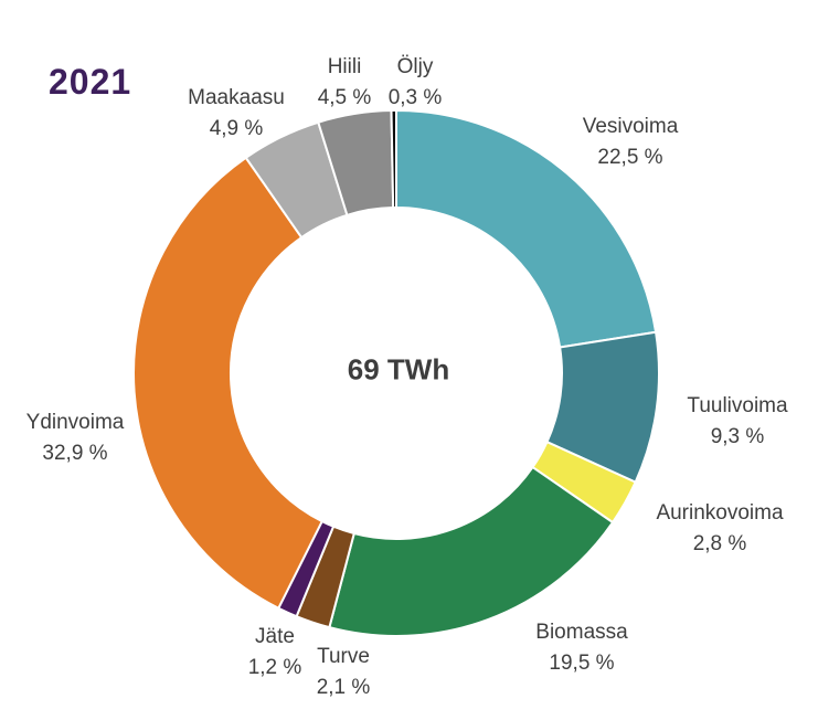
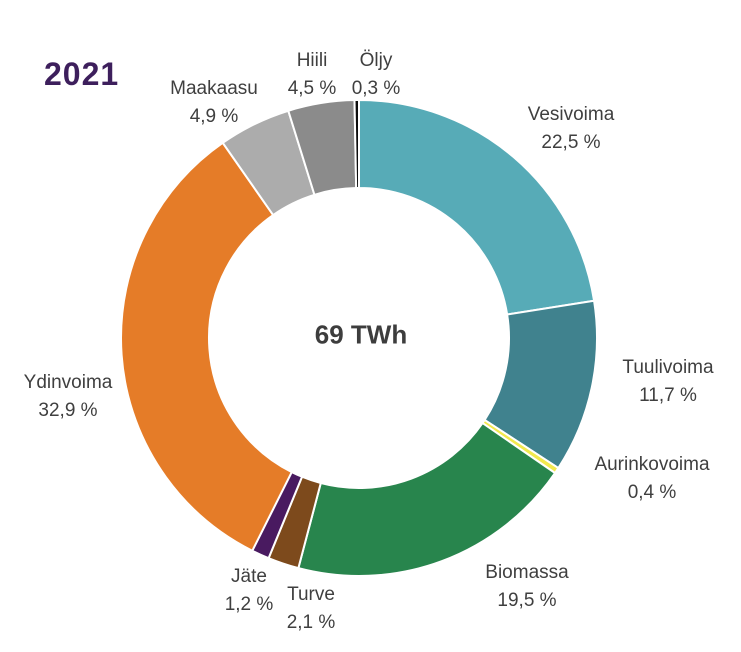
Tuulivoima: 9,3 -> 11,7
Aurinkovoima: 2,8 -> 0,4
